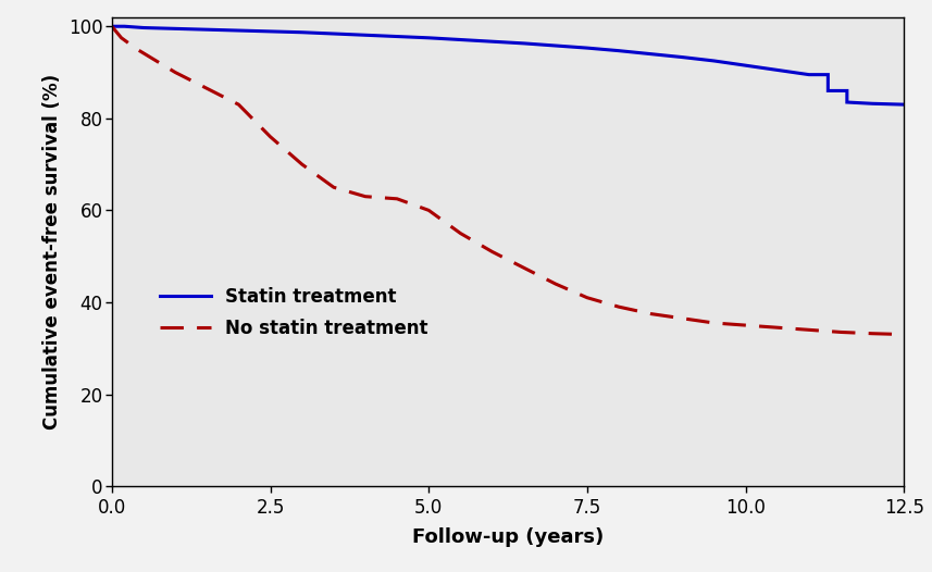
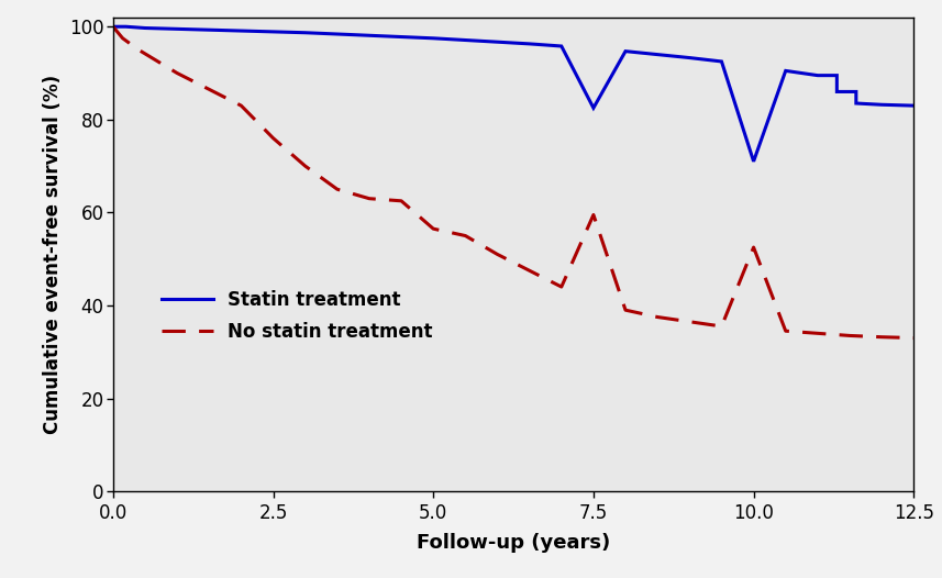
No statin treatment/5.0: 60.0 -> 56.5
Statin treatment/7.5: 95.3 -> 82.5
No statin treatment/7.5: 41.0 -> 59.5
Statin treatment/10.0: 91.5 -> 71.0
No statin treatment/10.0: 35.0 -> 52.5
